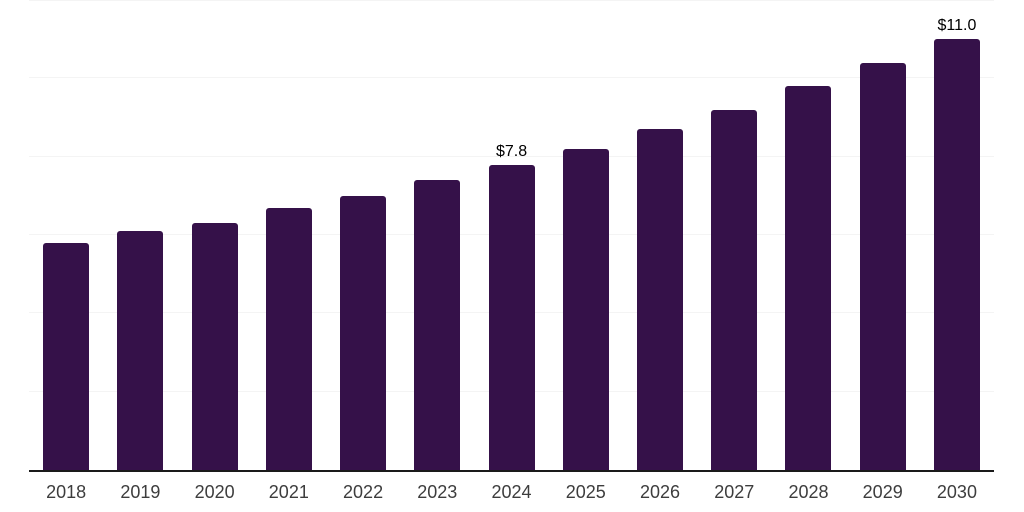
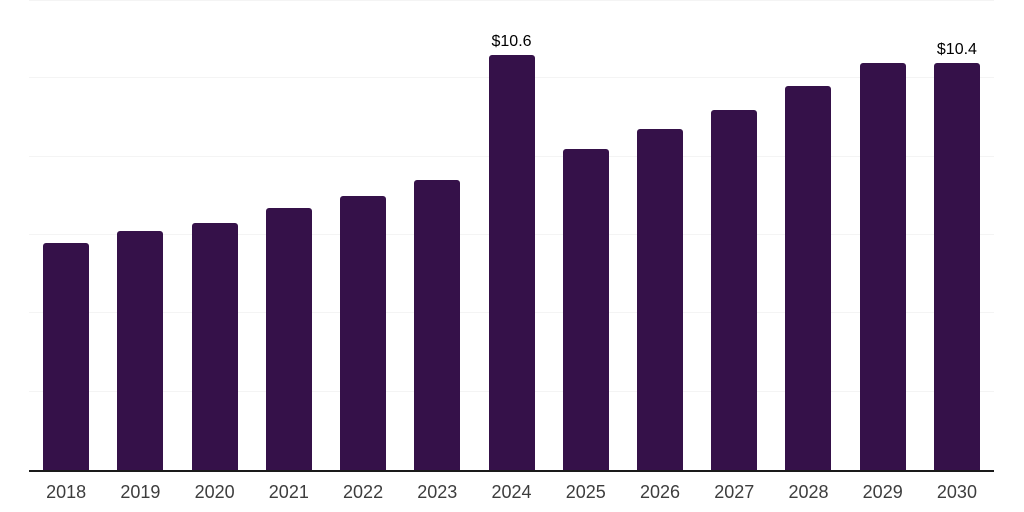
2024: $7.8 -> $10.6
2030: $11.0 -> $10.4
